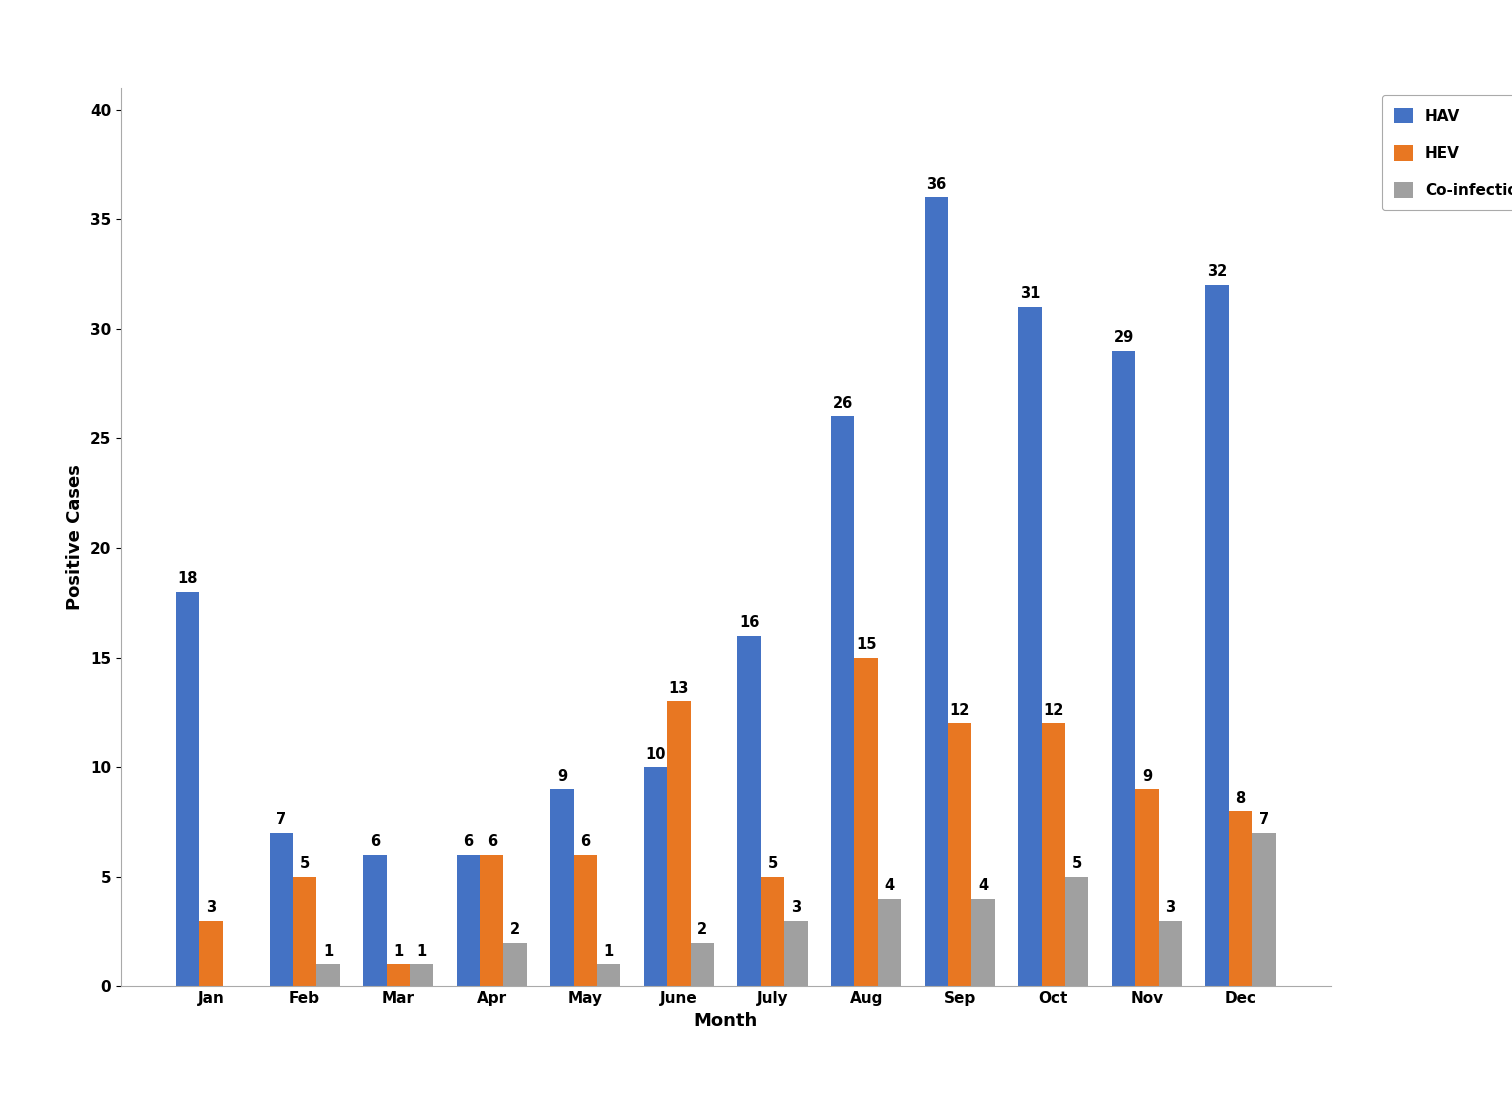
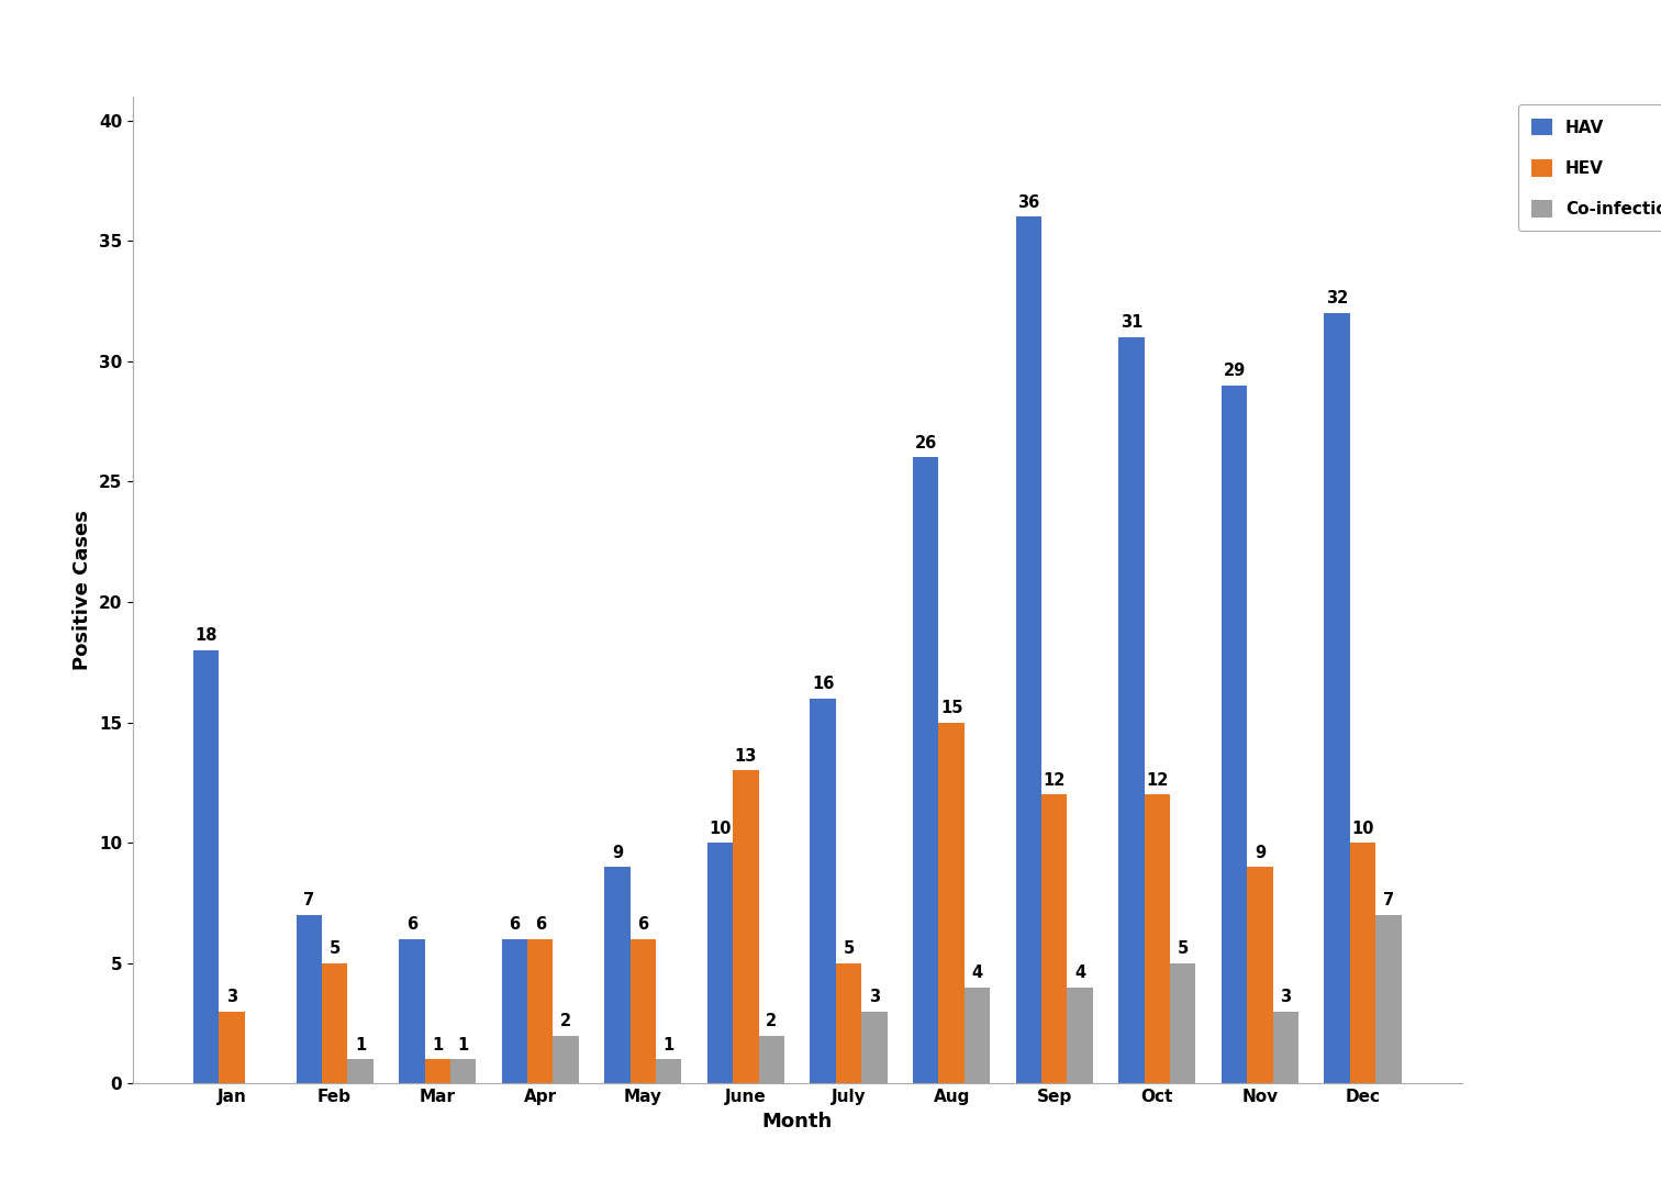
HEV/Dec: 8 -> 10
